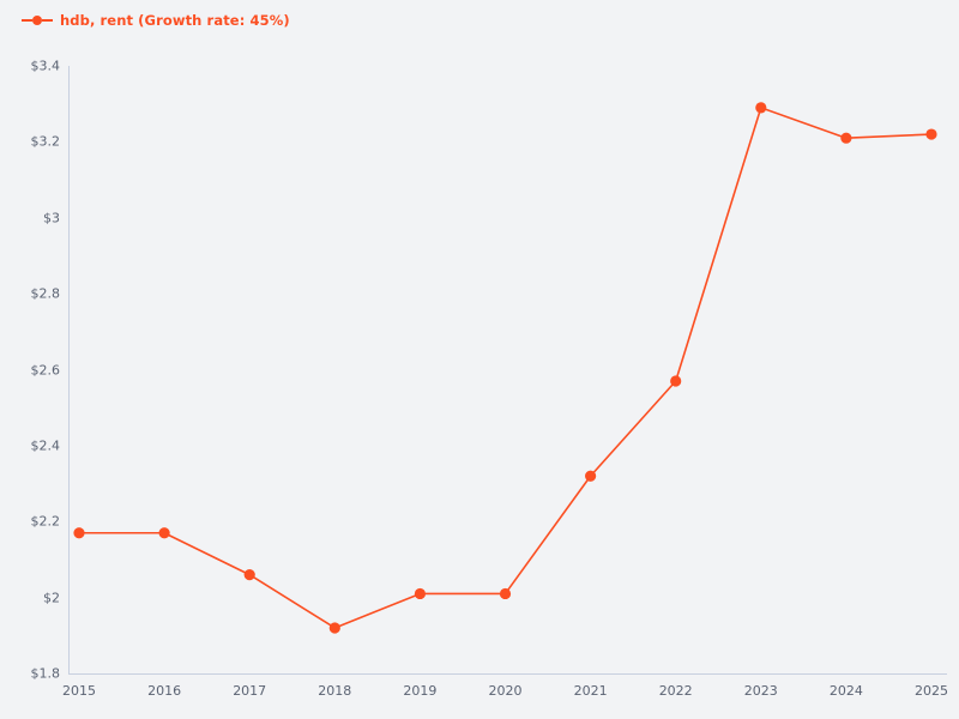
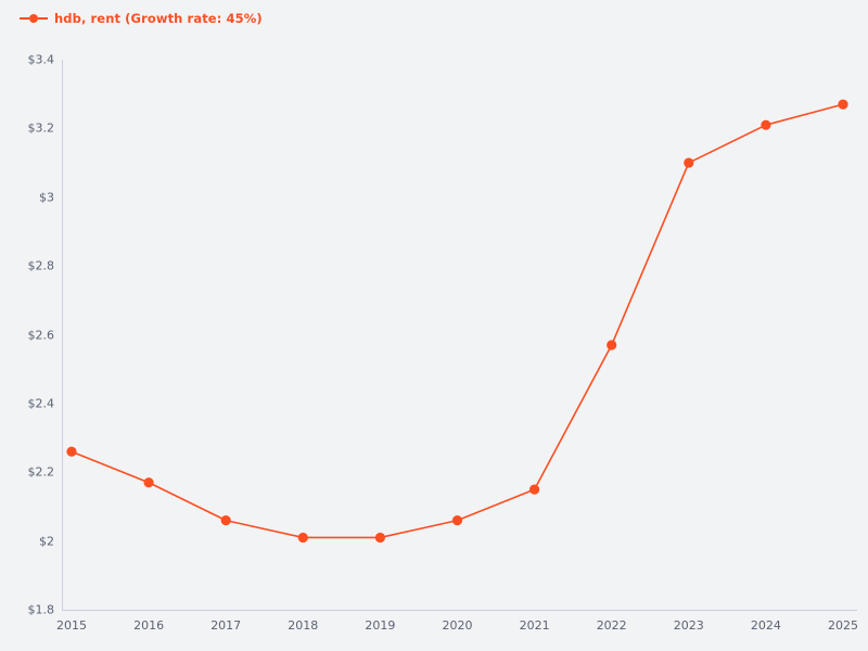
2015: $2.17 -> $2.26
2018: $1.92 -> $2.01
2020: $2.01 -> $2.06
2021: $2.32 -> $2.15
2023: $3.29 -> $3.10
2025: $3.22 -> $3.27
